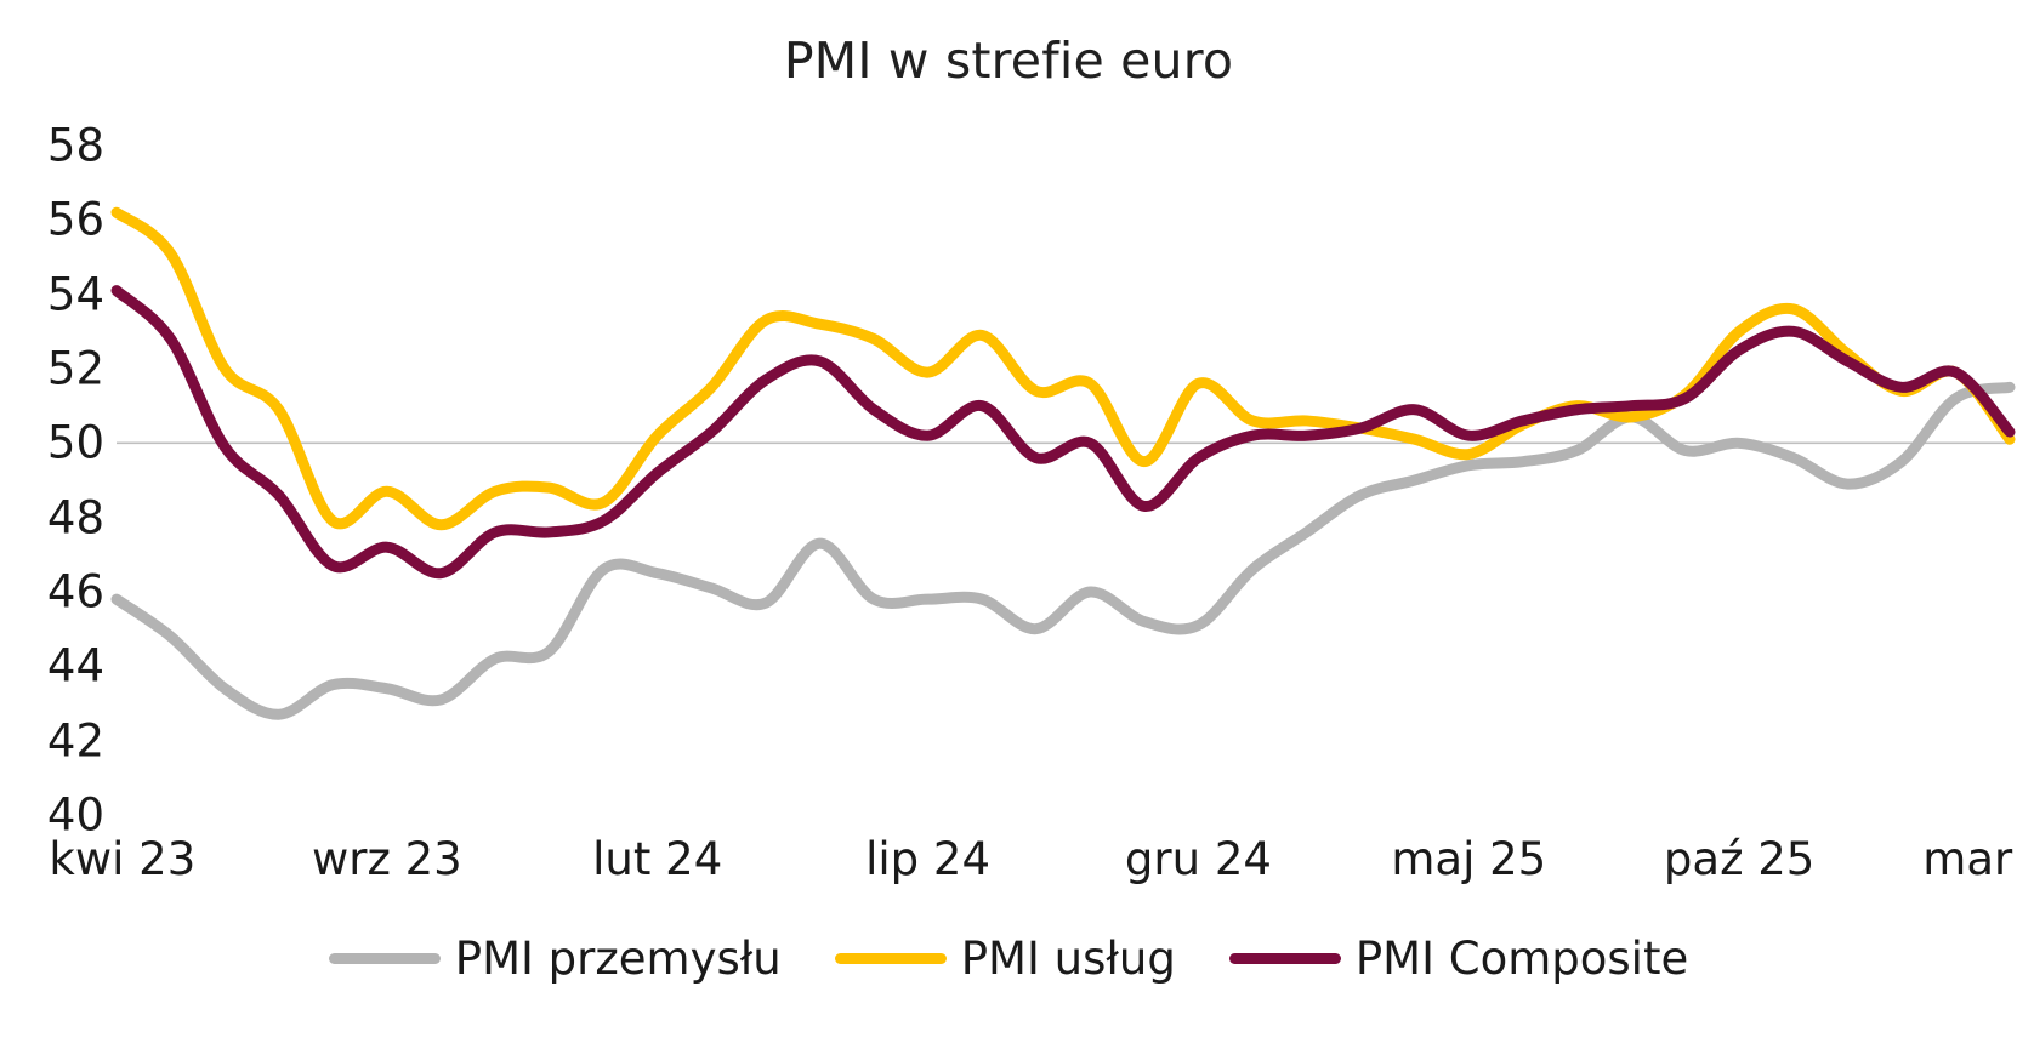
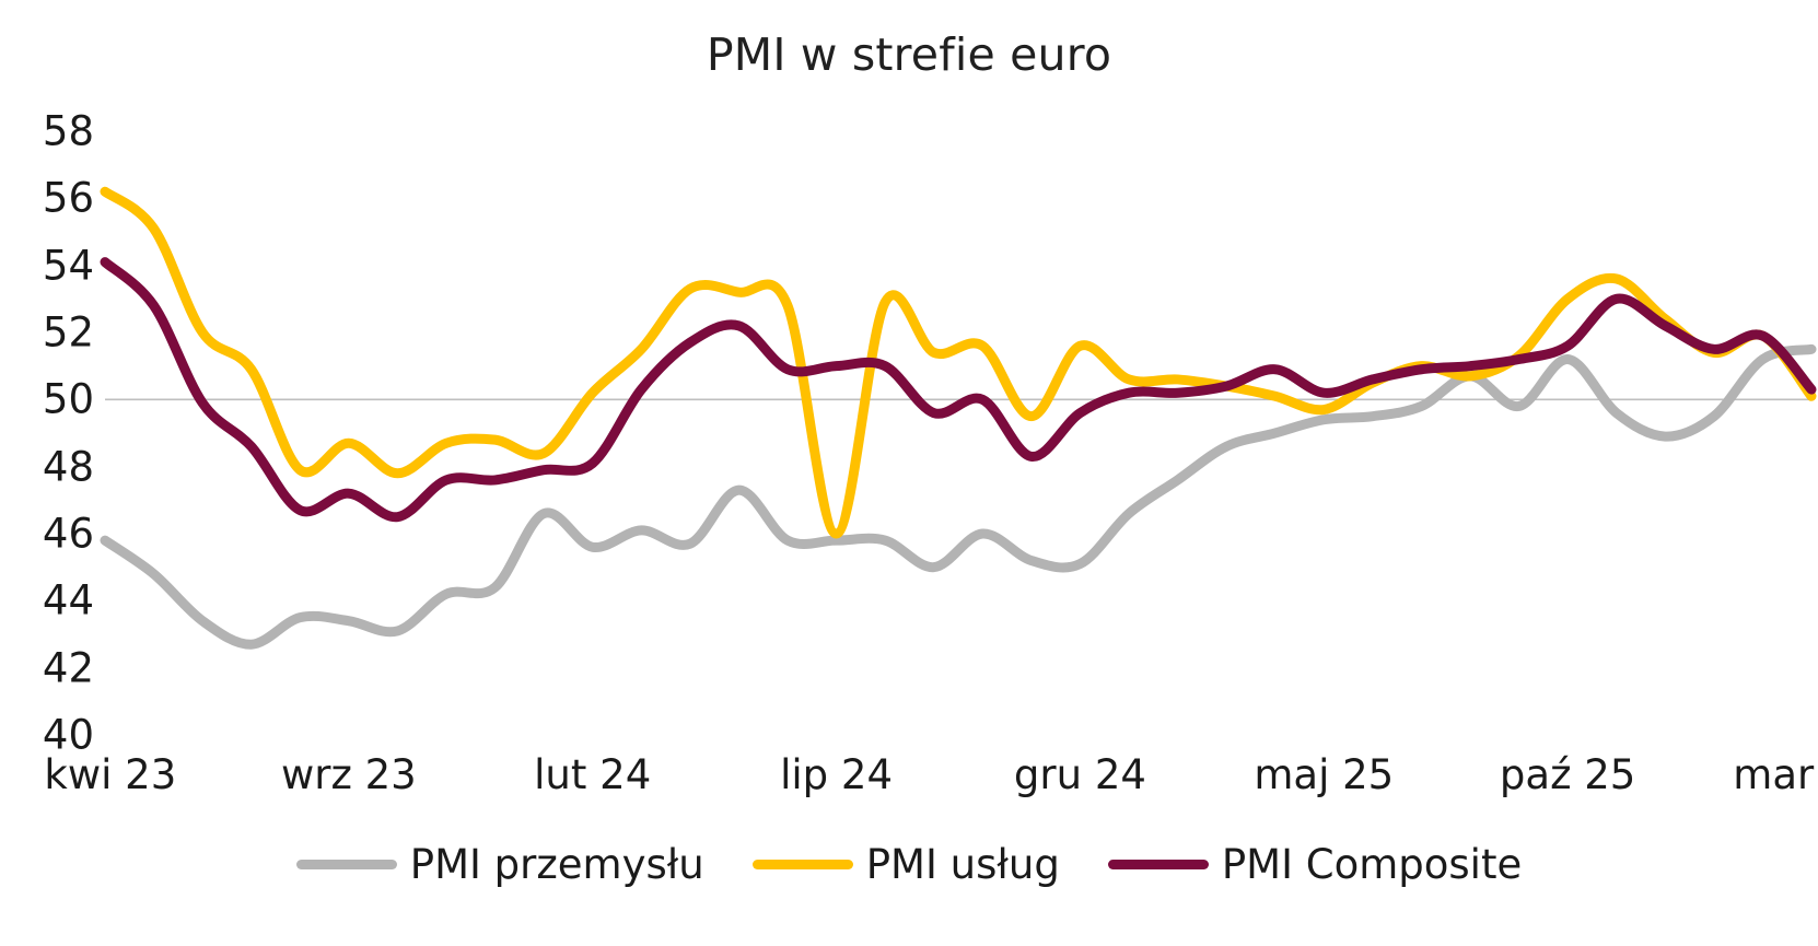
PMI przemysłu/lut 24: 46.5 -> 45.6
PMI Composite/lut 24: 49.2 -> 48.1
PMI usług/lip 24: 51.9 -> 46.0
PMI Composite/lip 24: 50.2 -> 51.0
PMI przemysłu/paź 25: 50.0 -> 51.2
PMI Composite/paź 25: 52.5 -> 51.6
